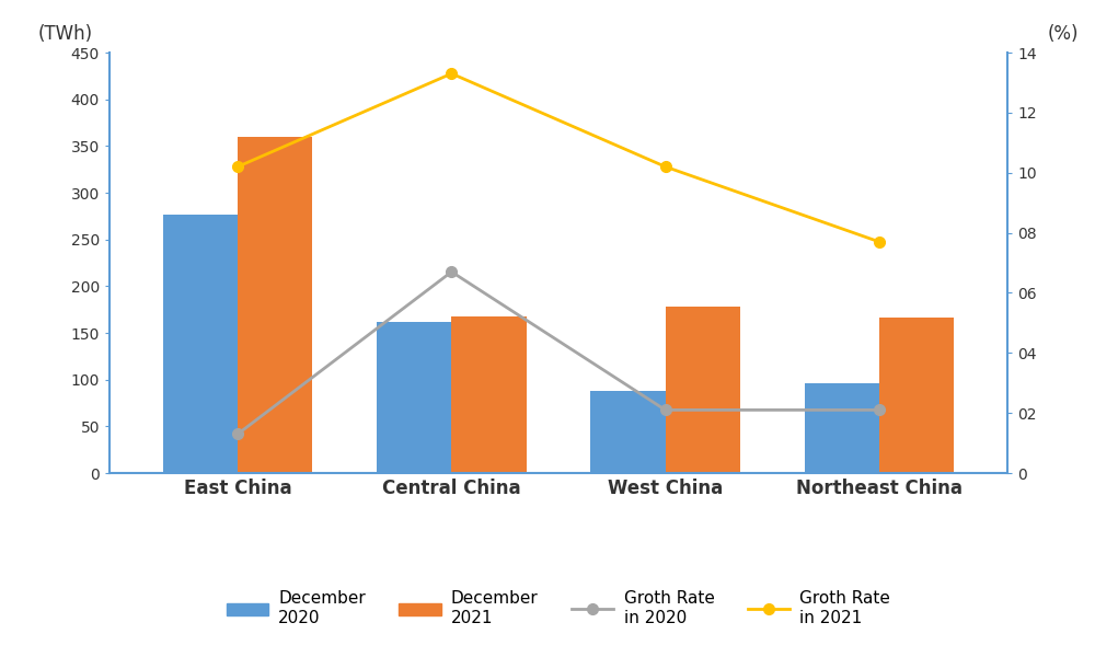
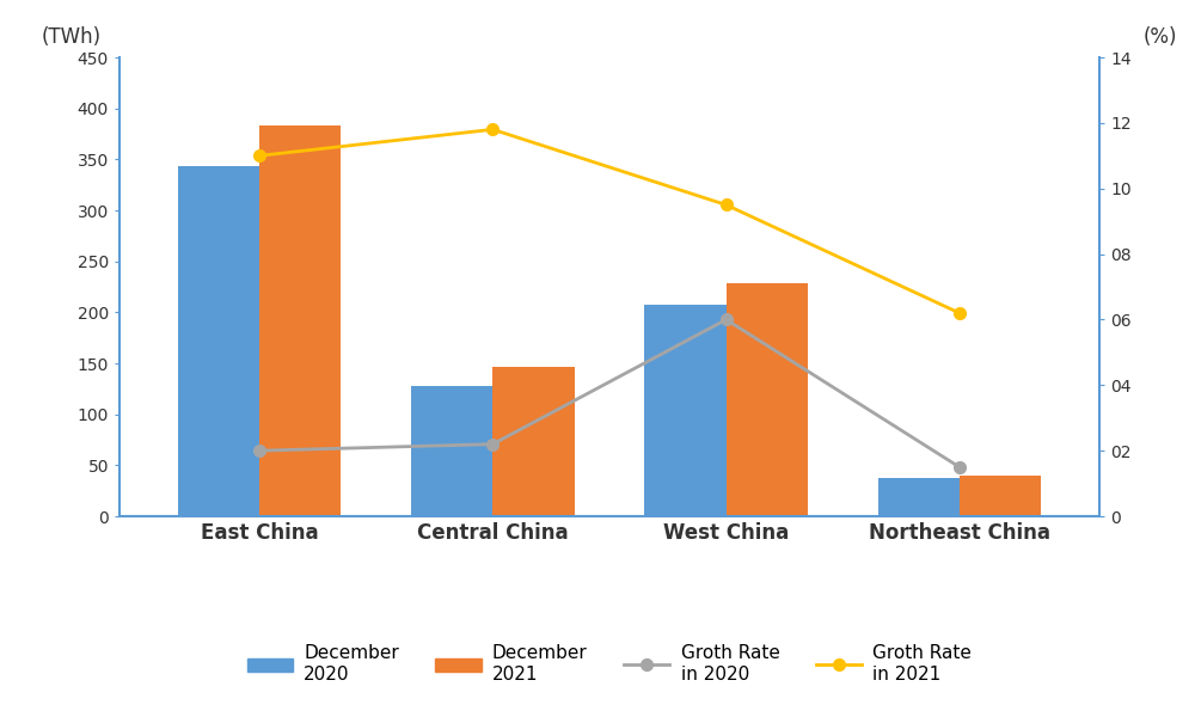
December 2020/East China: 276 -> 343
Groth Rate in 2020/East China: 1.3 -> 2.0
Groth Rate in 2021/East China: 10.2 -> 11.0
December 2021/East China: 360 -> 383
December 2020/Central China: 162 -> 128
Groth Rate in 2020/Central China: 6.7 -> 2.2
Groth Rate in 2021/Central China: 13.3 -> 11.8
December 2021/Central China: 168 -> 147
December 2020/West China: 88 -> 208
Groth Rate in 2020/West China: 2.1 -> 6.0
Groth Rate in 2021/West China: 10.2 -> 9.5
December 2021/West China: 178 -> 228
December 2020/Northeast China: 96 -> 38
Groth Rate in 2020/Northeast China: 2.1 -> 1.5
Groth Rate in 2021/Northeast China: 7.7 -> 6.2
December 2021/Northeast China: 166 -> 40
